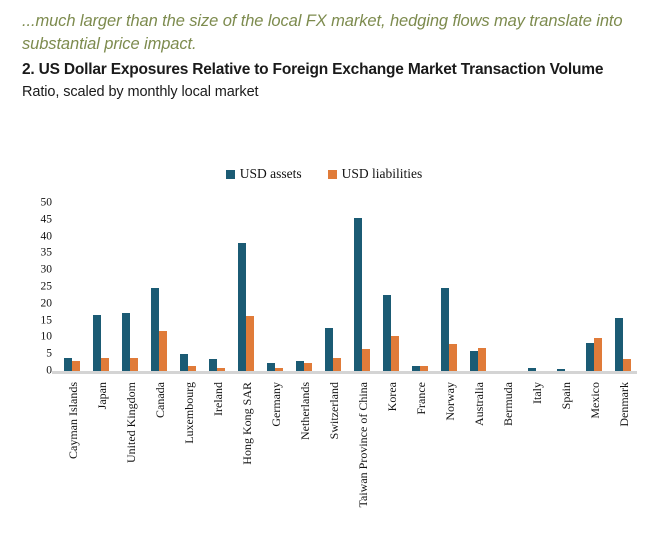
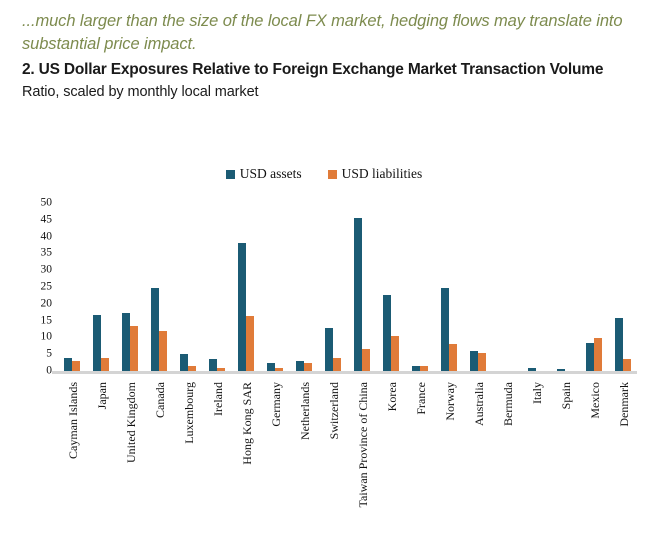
USD liabilities/United Kingdom: 4 -> 14
USD liabilities/Australia: 7 -> 6
